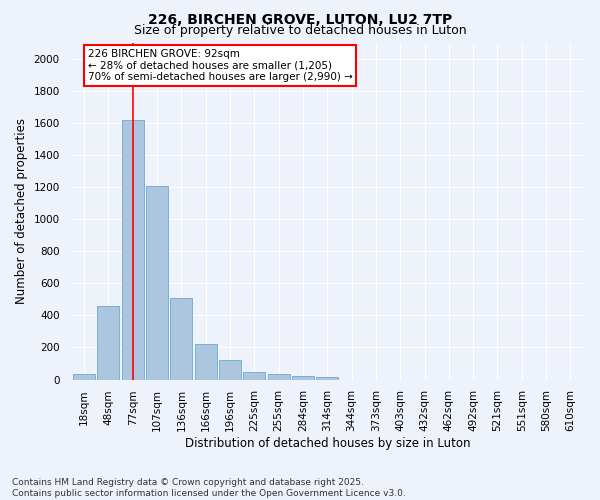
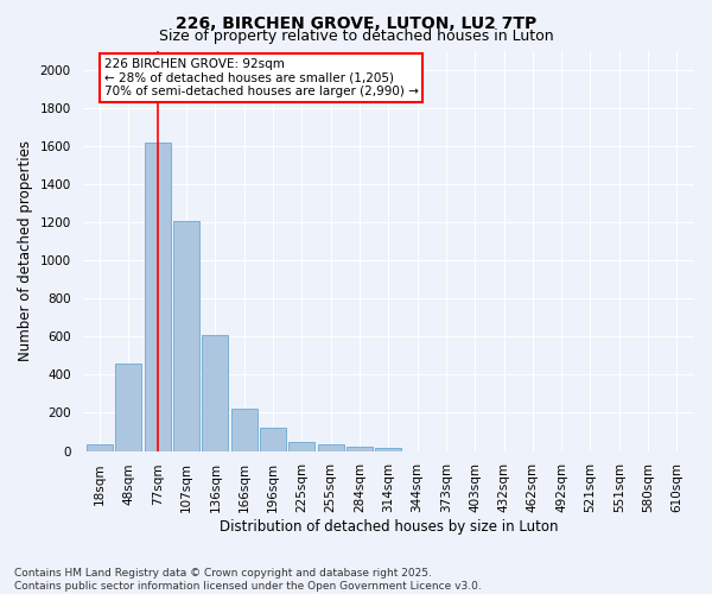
136sqm: 510 -> 610
